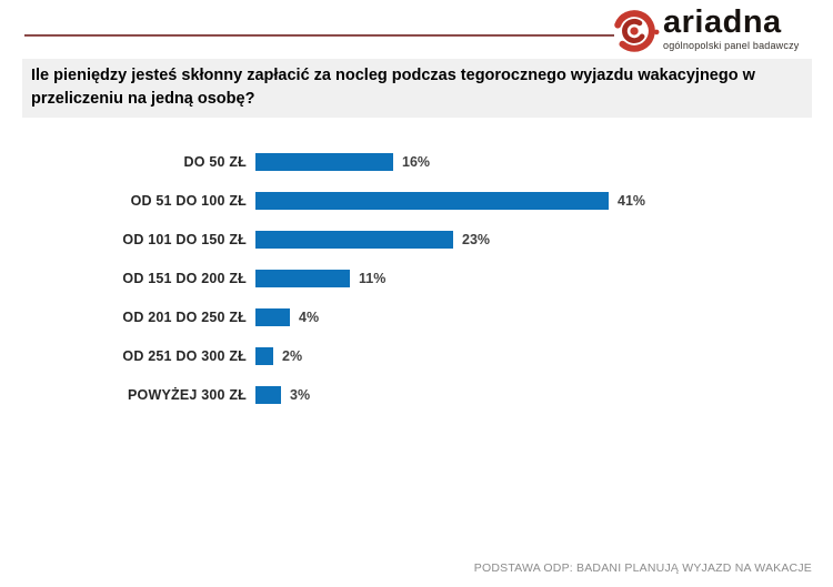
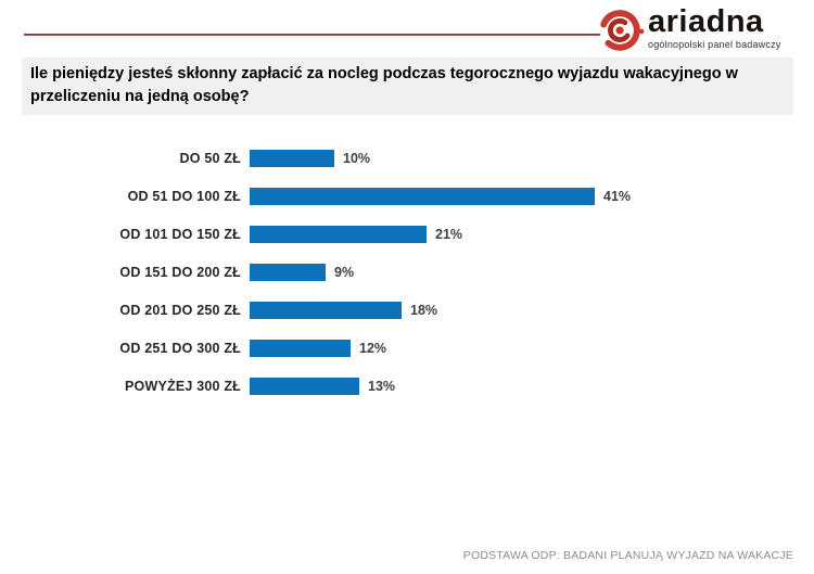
DO 50 ZŁ: 16% -> 10%
OD 101 DO 150 ZŁ: 23% -> 21%
OD 151 DO 200 ZŁ: 11% -> 9%
OD 201 DO 250 ZŁ: 4% -> 18%
OD 251 DO 300 ZŁ: 2% -> 12%
POWYŻEJ 300 ZŁ: 3% -> 13%
